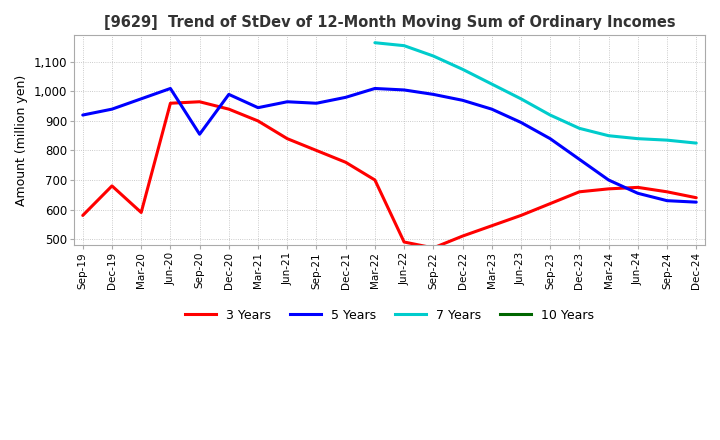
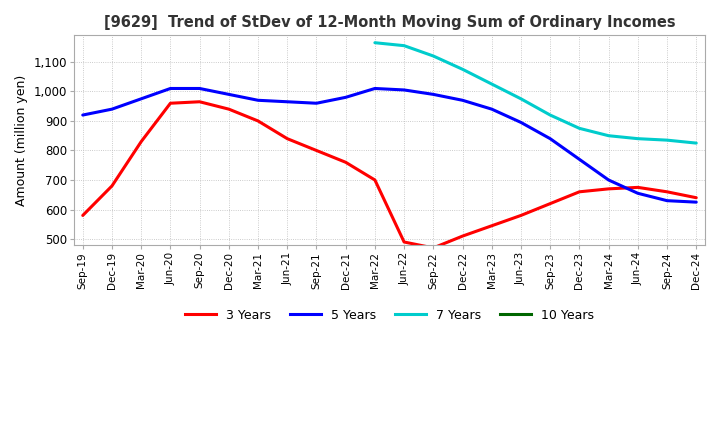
3 Years/Mar-20: 590 -> 830
5 Years/Sep-20: 855 -> 1,010
5 Years/Mar-21: 945 -> 970
